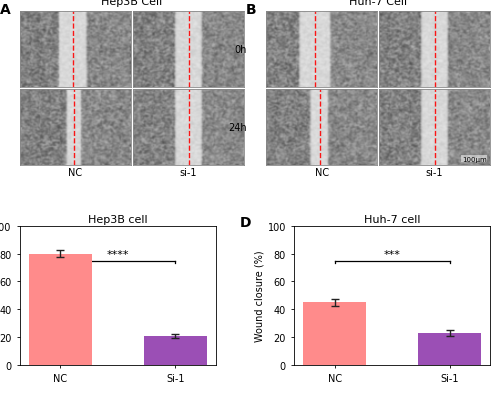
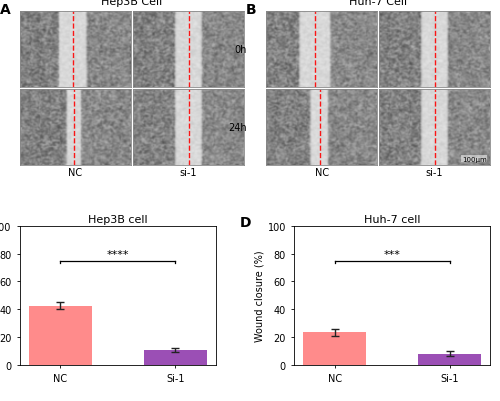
Hep3B cell/NC: 80 -> 42
Hep3B cell/Si-1: 21 -> 10
Huh-7 cell/NC: 45 -> 24
Huh-7 cell/Si-1: 23 -> 8
